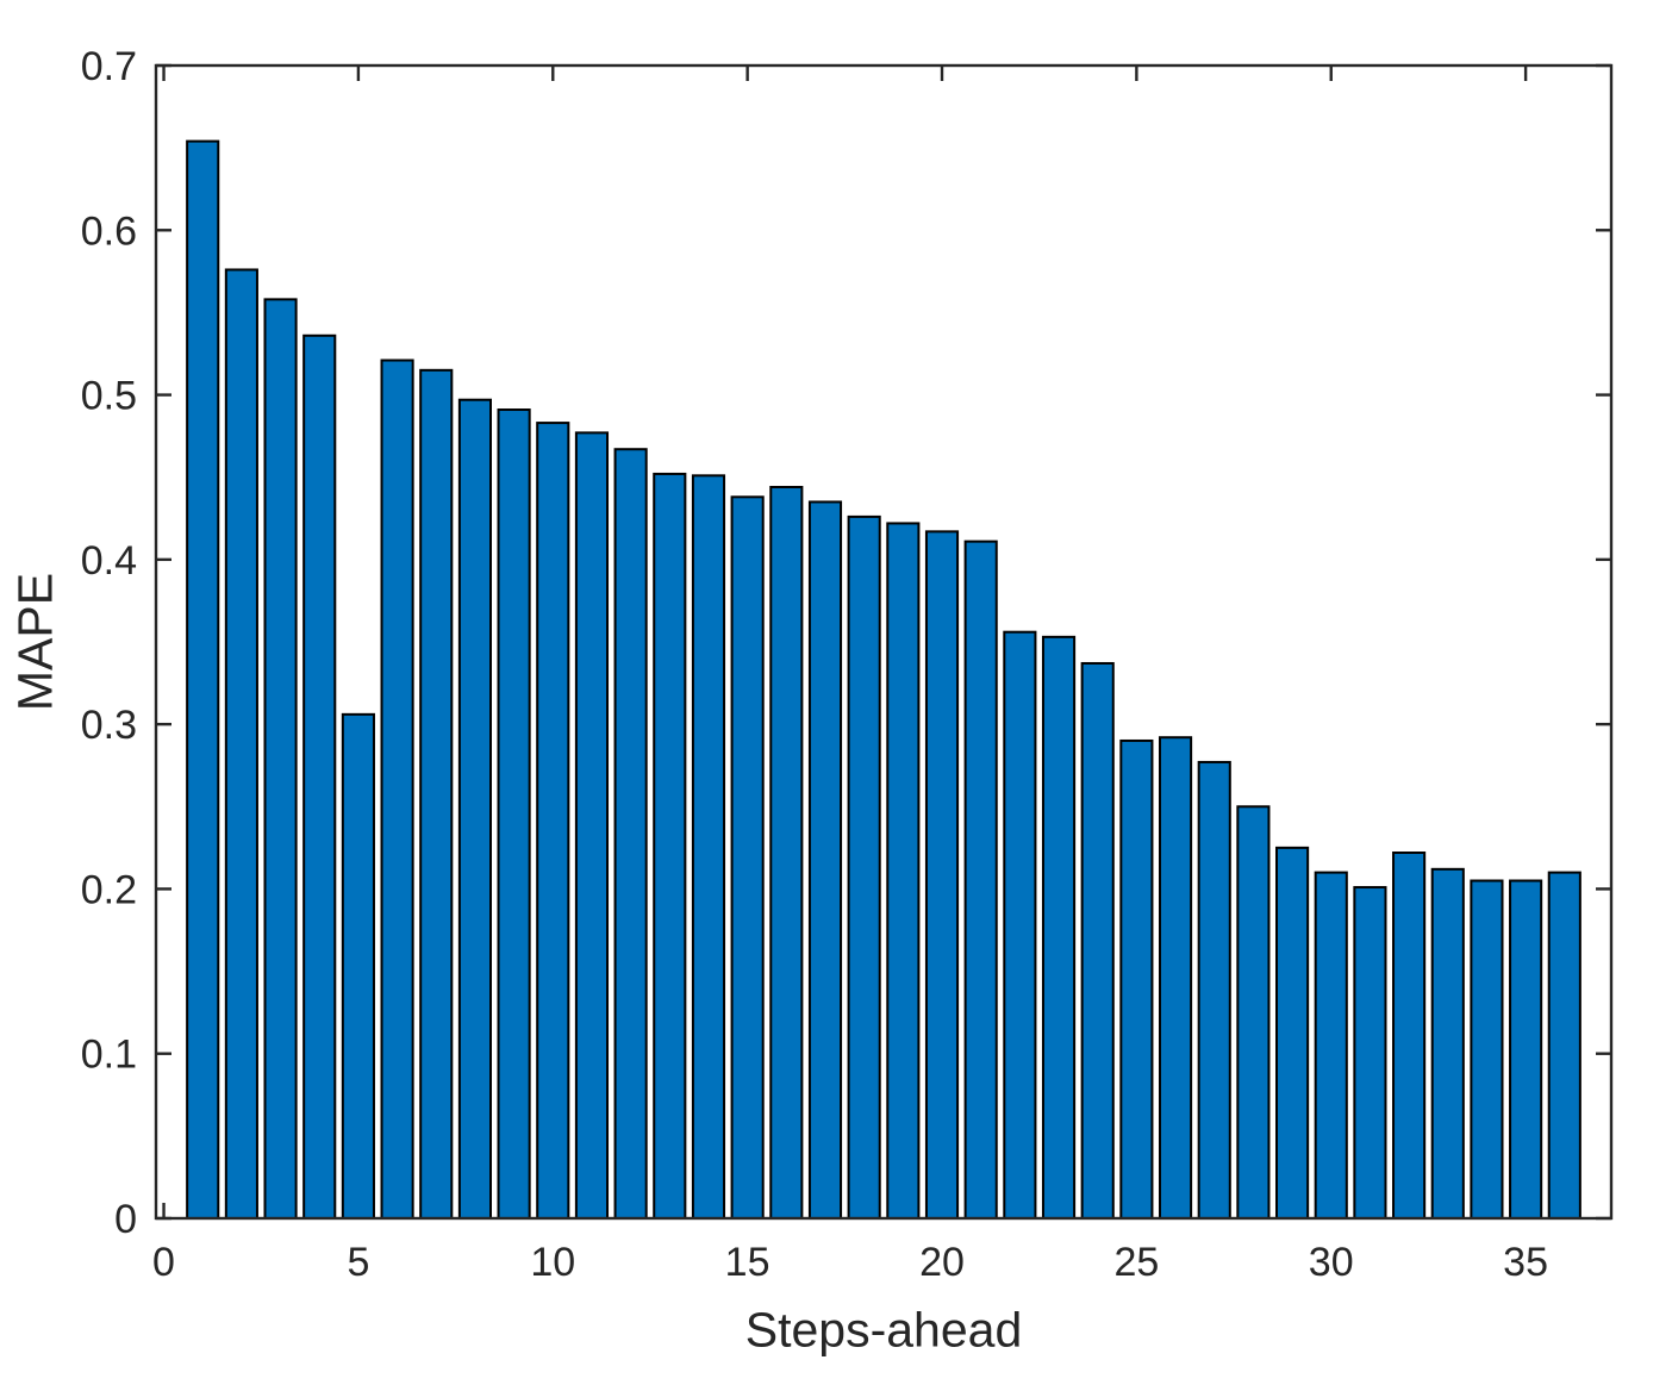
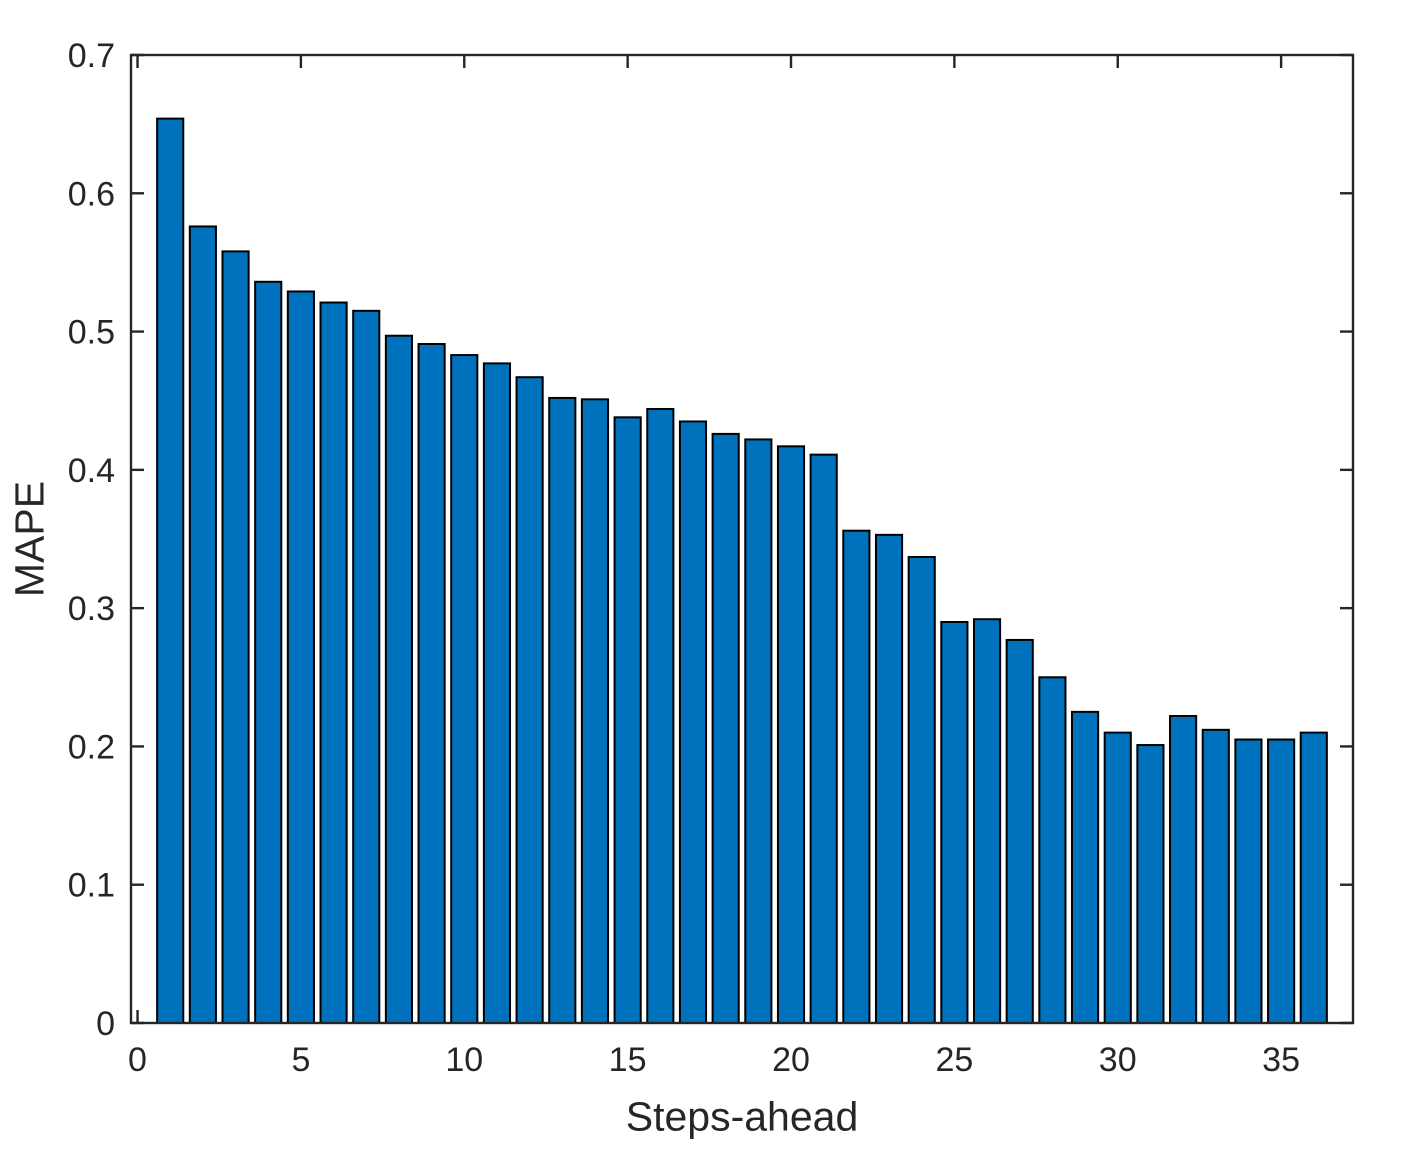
5: 0.306 -> 0.529
